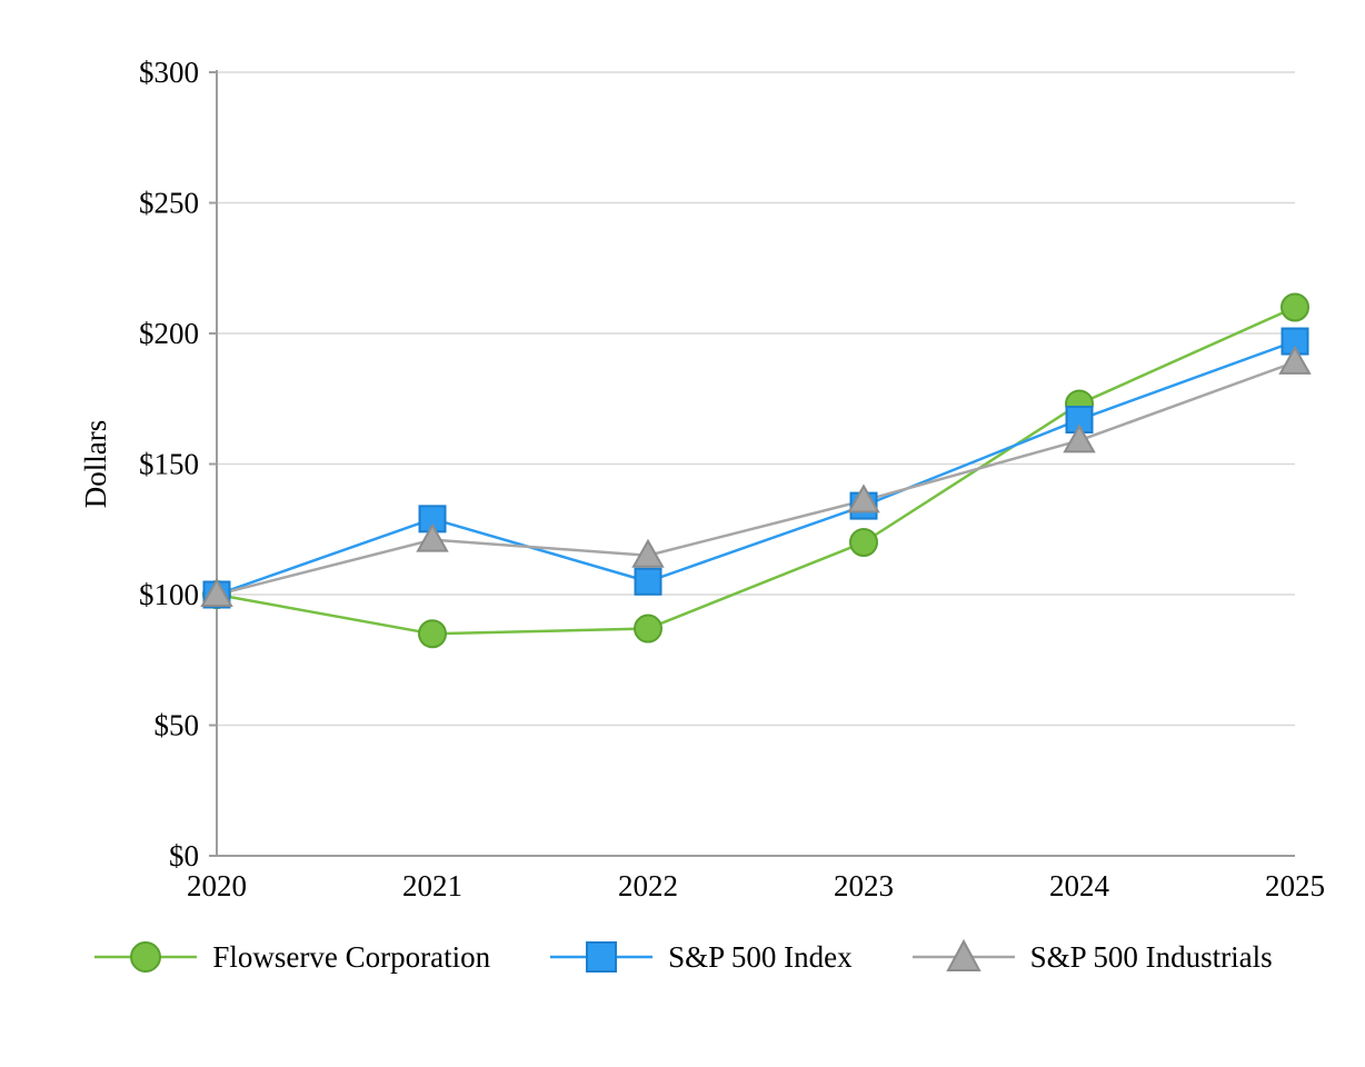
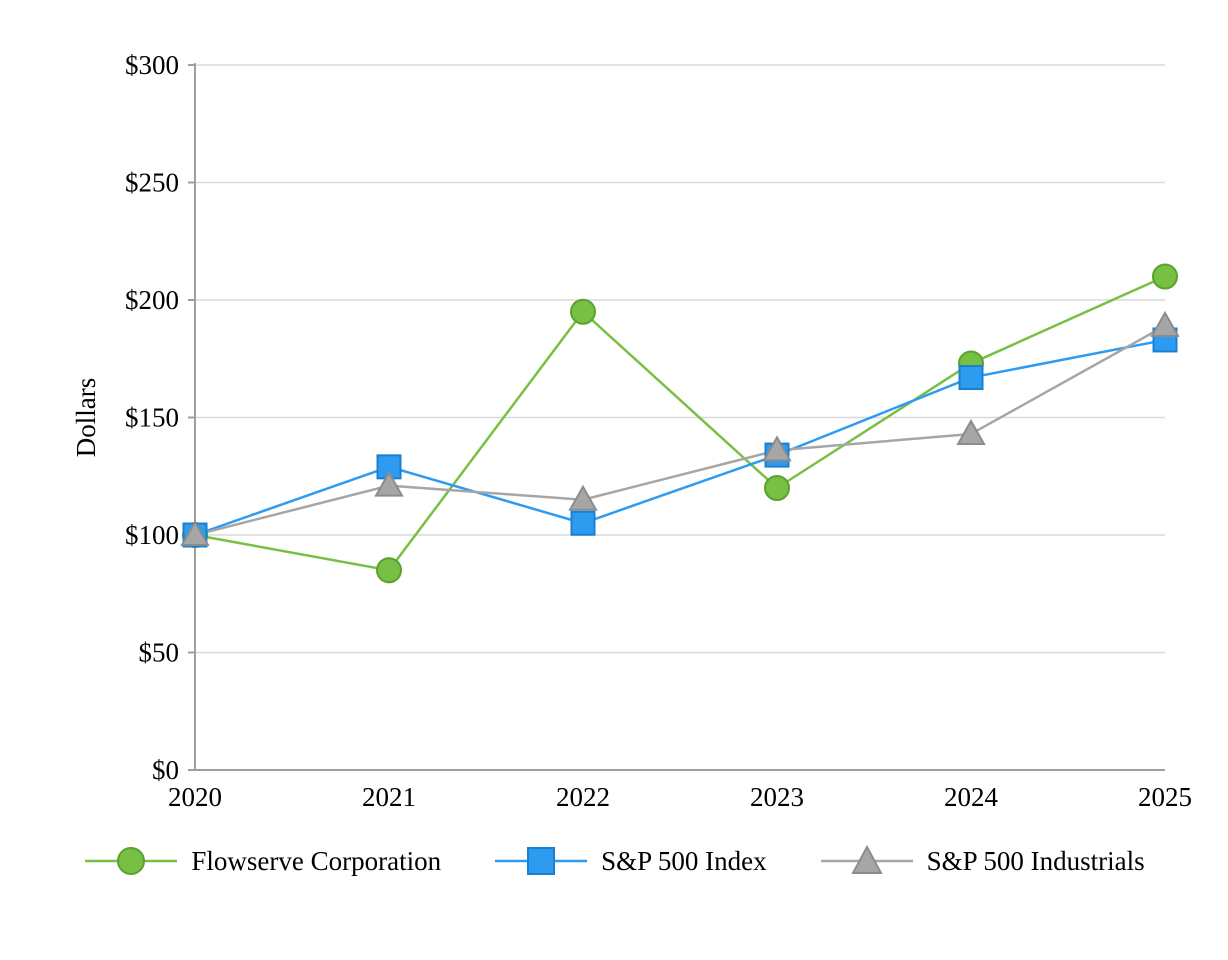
Flowserve Corporation/2022: $87 -> $195
S&P 500 Industrials/2024: $159 -> $143
S&P 500 Index/2025: $197 -> $183
